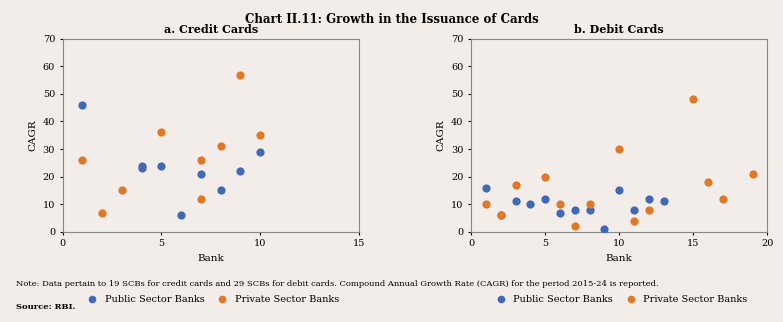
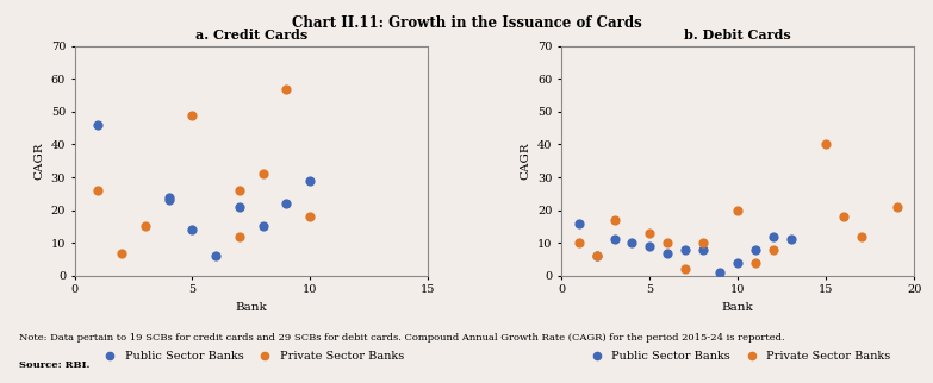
a. Credit Cards/Public Sector Banks/5: 24 -> 14
a. Credit Cards/Private Sector Banks/5: 36 -> 49
a. Credit Cards/Private Sector Banks/10: 35 -> 18
b. Debit Cards/Public Sector Banks/5: 12 -> 9
b. Debit Cards/Private Sector Banks/5: 20 -> 13
b. Debit Cards/Public Sector Banks/10: 15 -> 4
b. Debit Cards/Private Sector Banks/10: 30 -> 20
b. Debit Cards/Private Sector Banks/15: 48 -> 40
